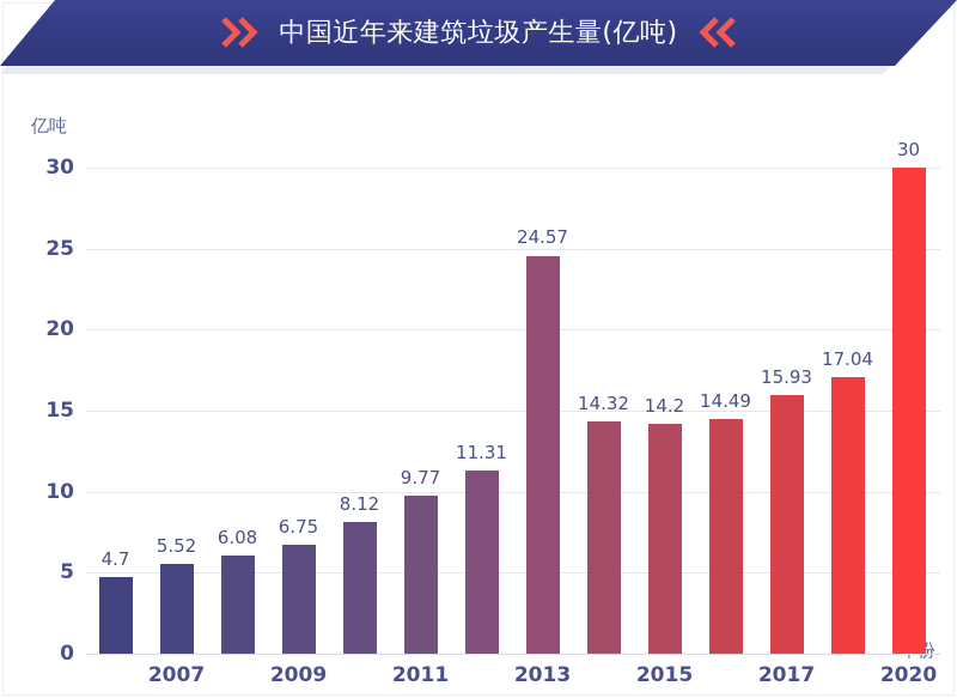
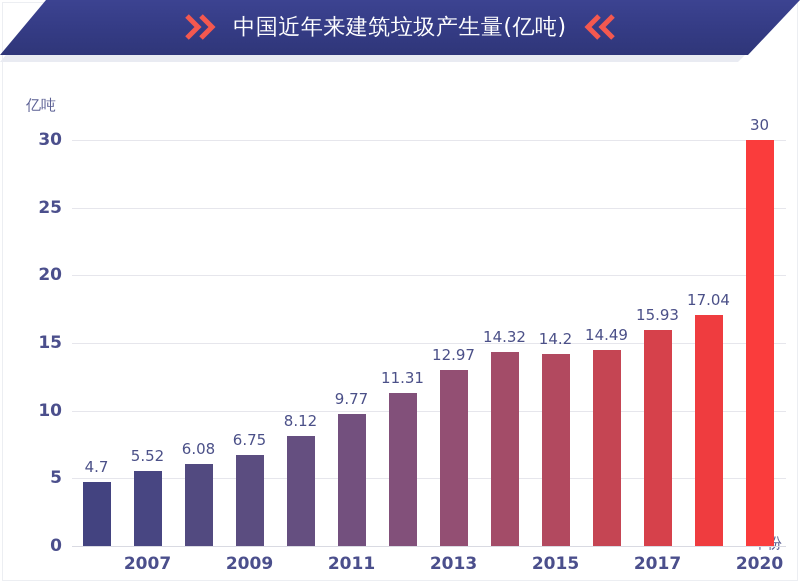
2013: 24.57 -> 12.97
